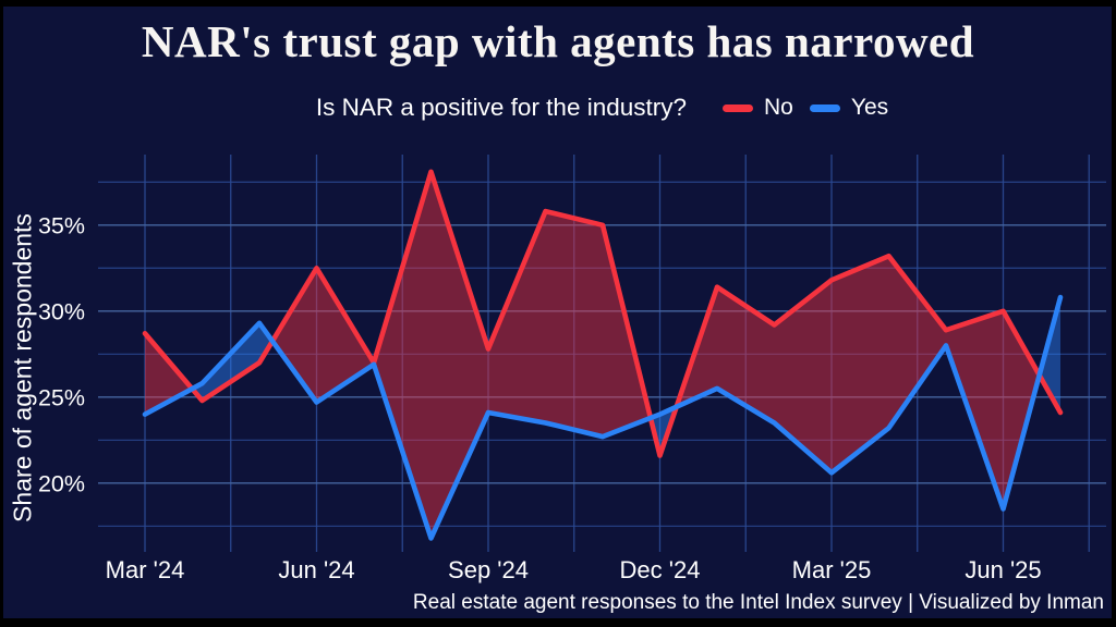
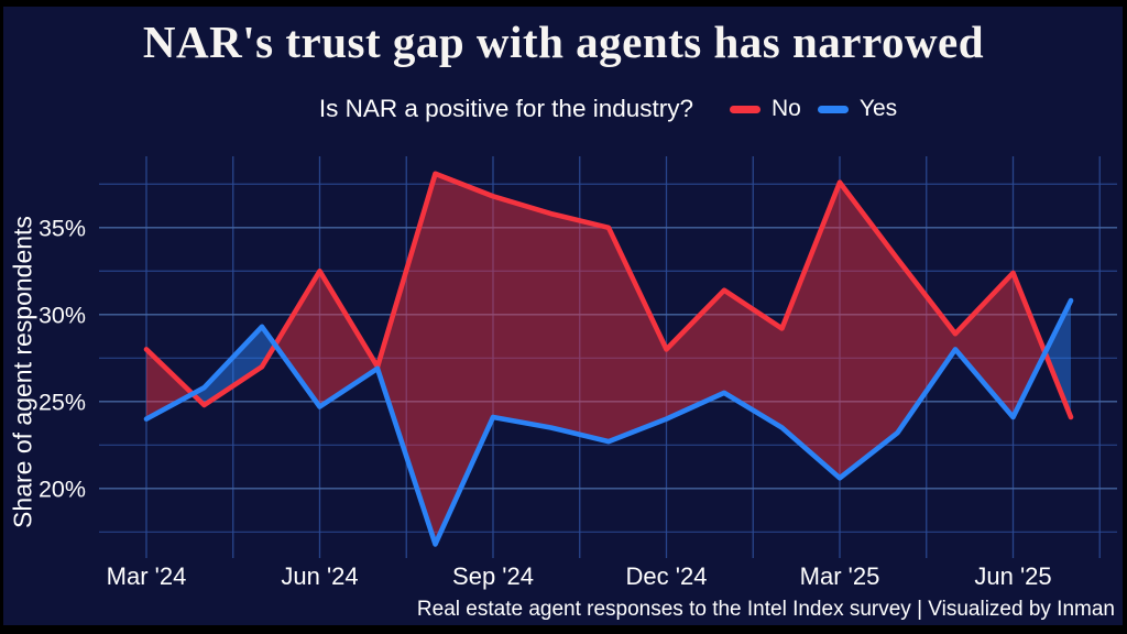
No/Mar '24: 28.7% -> 28.0%
No/Sep '24: 27.8% -> 36.8%
No/Dec '24: 21.6% -> 28.0%
No/Mar '25: 31.8% -> 37.6%
No/Jun '25: 30.0% -> 32.4%
Yes/Jun '25: 18.5% -> 24.1%
